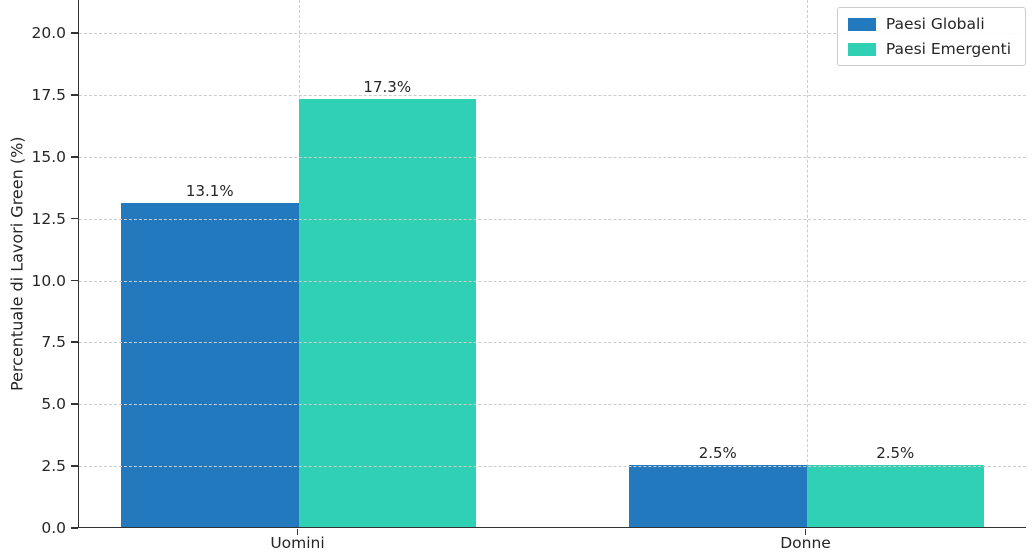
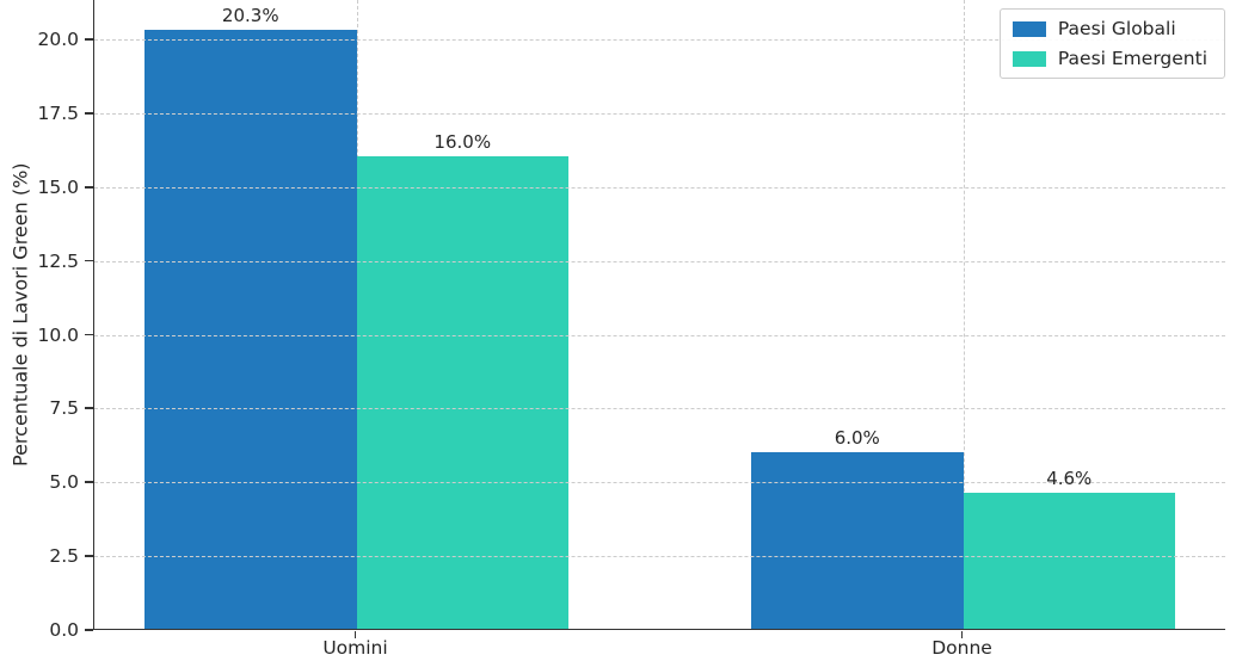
Paesi Globali/Uomini: 13.1% -> 20.3%
Paesi Emergenti/Uomini: 17.3% -> 16.0%
Paesi Globali/Donne: 2.5% -> 6.0%
Paesi Emergenti/Donne: 2.5% -> 4.6%
